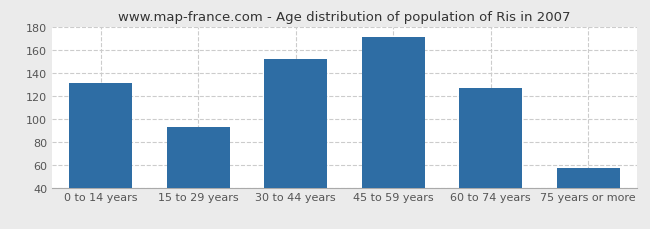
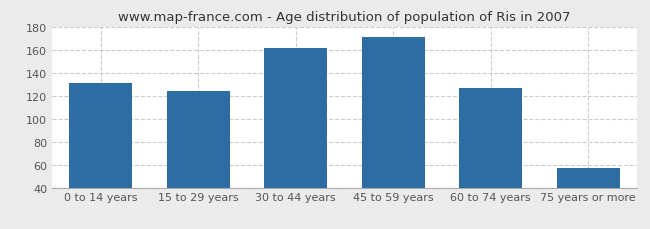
15 to 29 years: 93 -> 124
30 to 44 years: 152 -> 161
